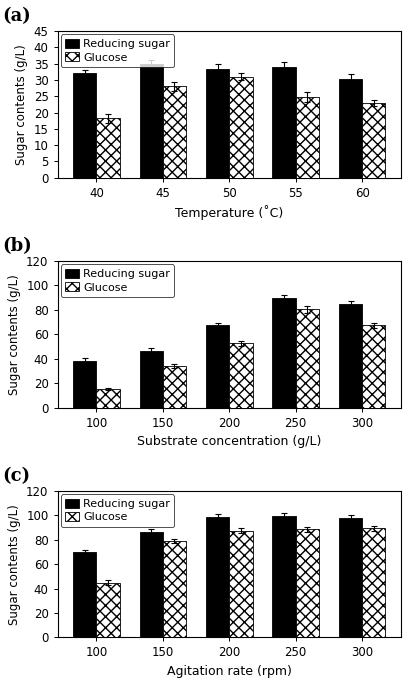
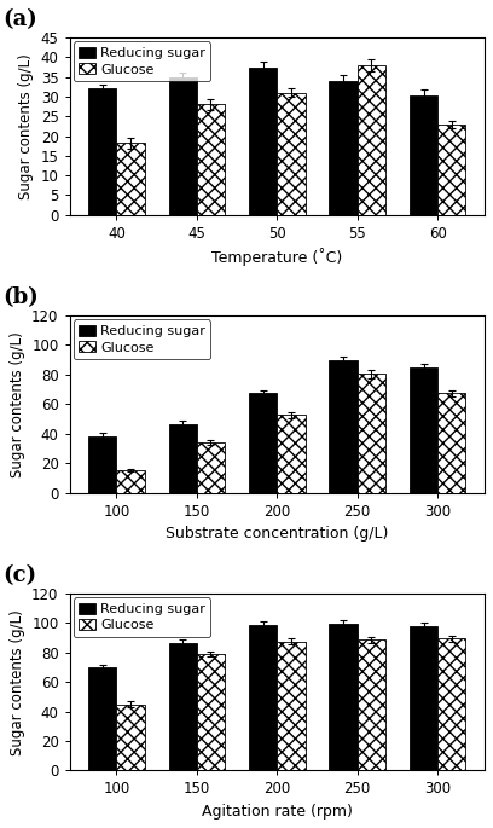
Reducing sugar/50: 33.5 -> 37.5
Glucose/55: 24.8 -> 38.0
